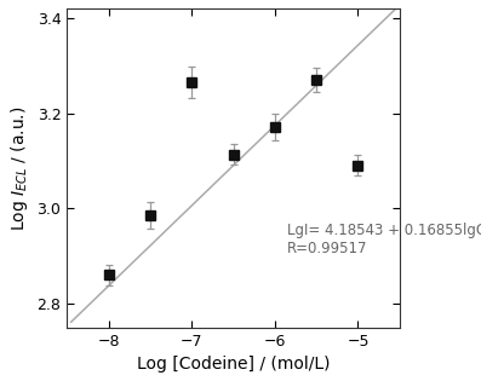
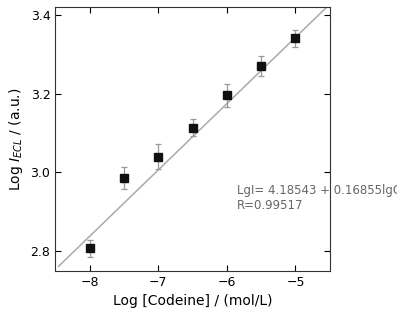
−8: 2.860 -> 2.807
−7: 3.265 -> 3.040
−6: 3.170 -> 3.195
−5: 3.090 -> 3.340
